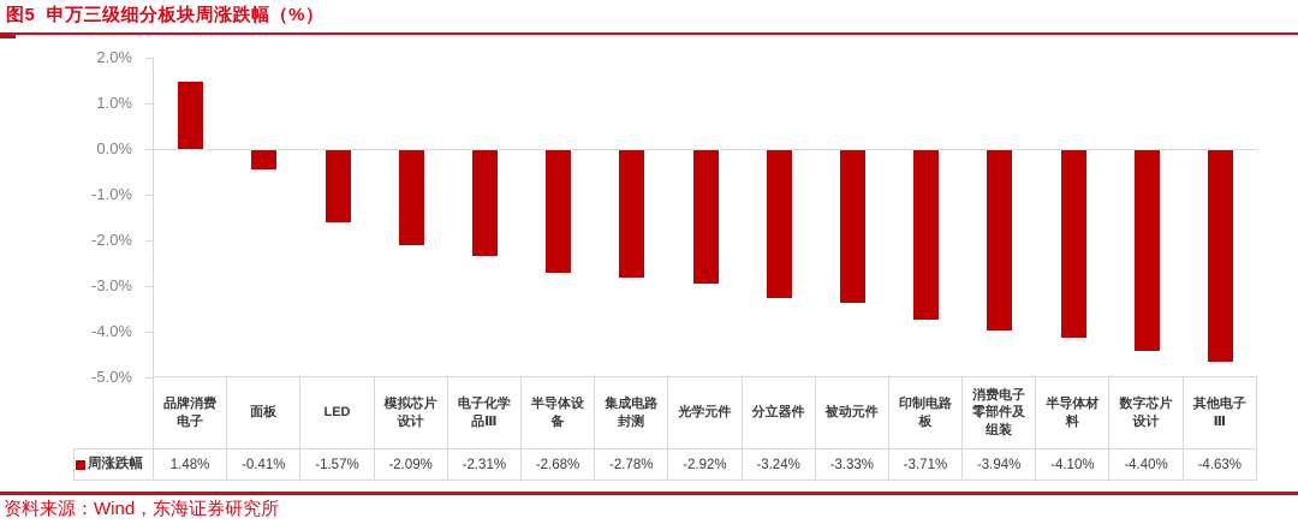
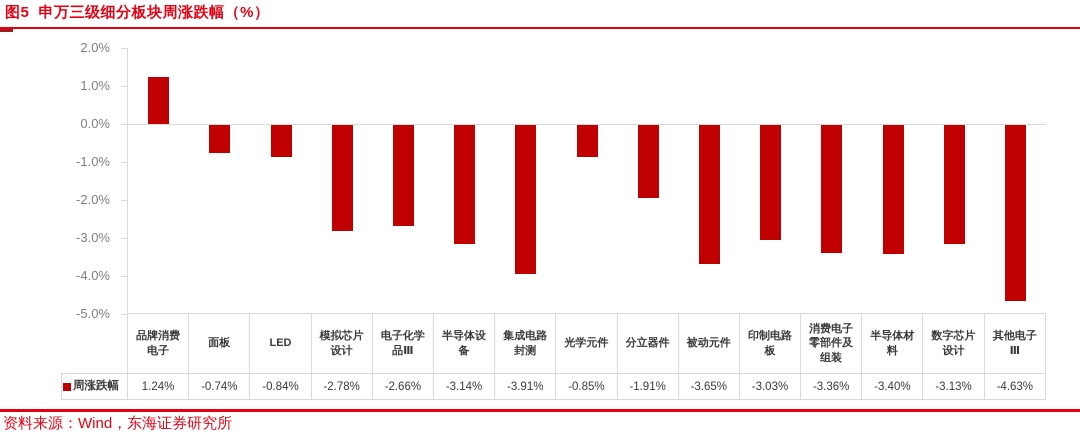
品牌消费电子: 1.48% -> 1.24%
面板: -0.41% -> -0.74%
LED: -1.57% -> -0.84%
模拟芯片设计: -2.09% -> -2.78%
电子化学品Ⅲ: -2.31% -> -2.66%
半导体设备: -2.68% -> -3.14%
集成电路封测: -2.78% -> -3.91%
光学元件: -2.92% -> -0.85%
分立器件: -3.24% -> -1.91%
被动元件: -3.33% -> -3.65%
印制电路板: -3.71% -> -3.03%
消费电子零部件及组装: -3.94% -> -3.36%
半导体材料: -4.10% -> -3.40%
数字芯片设计: -4.40% -> -3.13%
